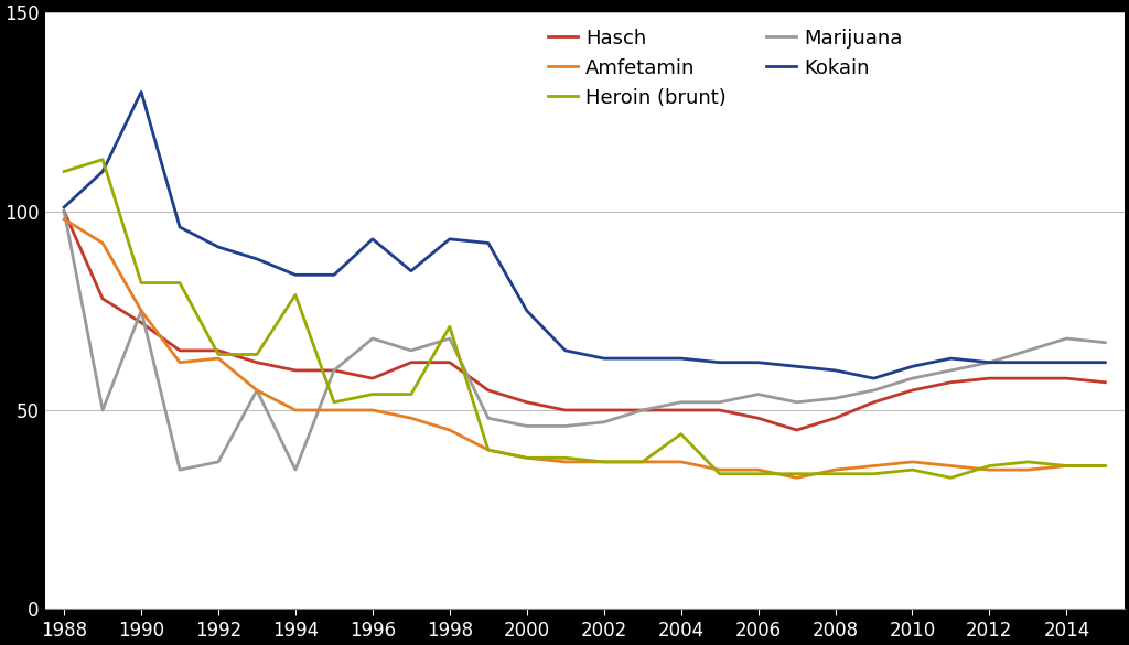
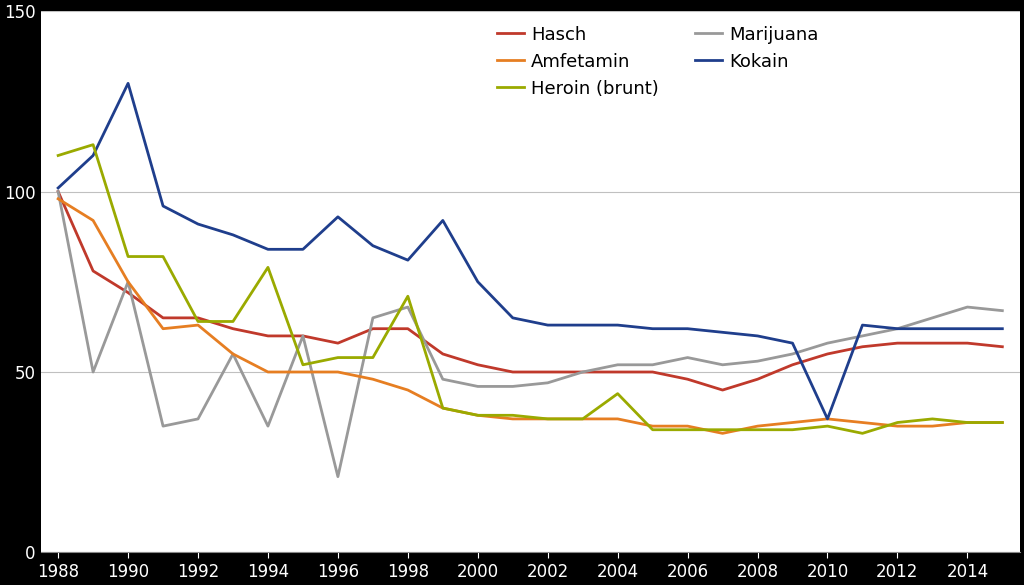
Marijuana/1996: 68 -> 21
Kokain/1998: 93 -> 81
Kokain/2010: 61 -> 37
